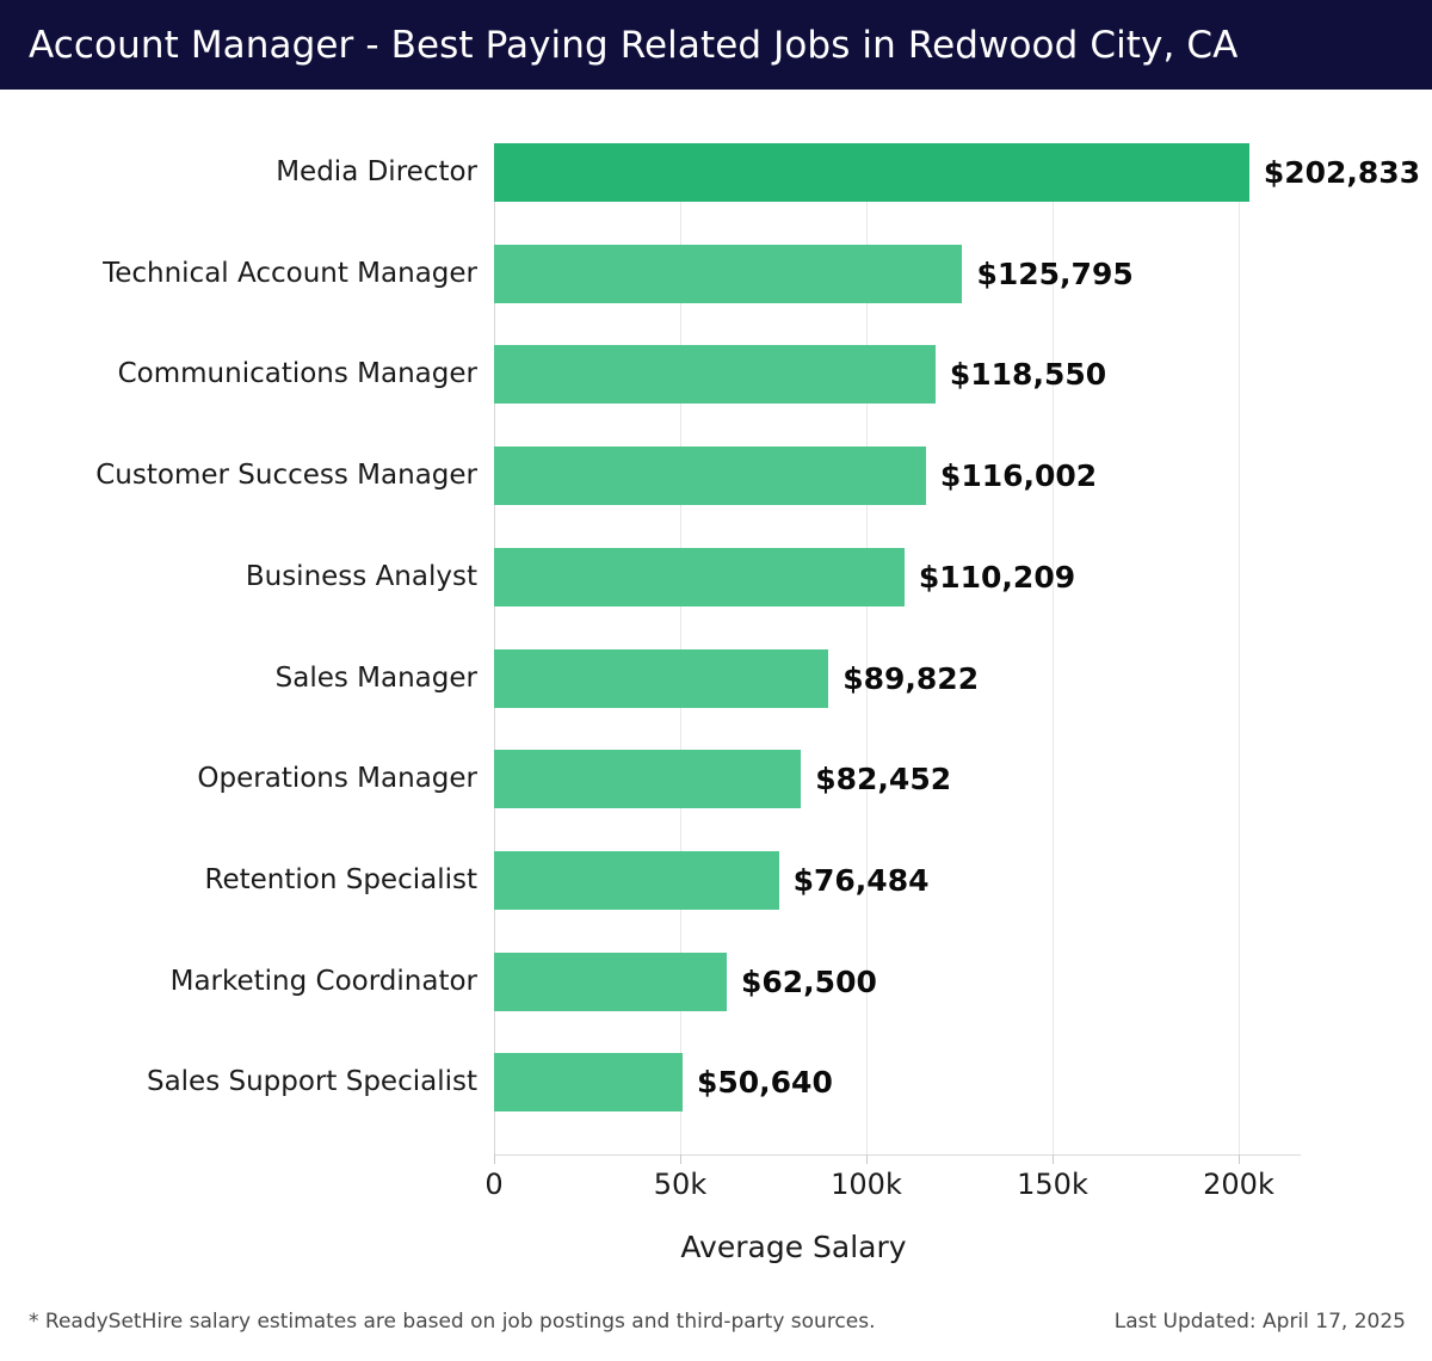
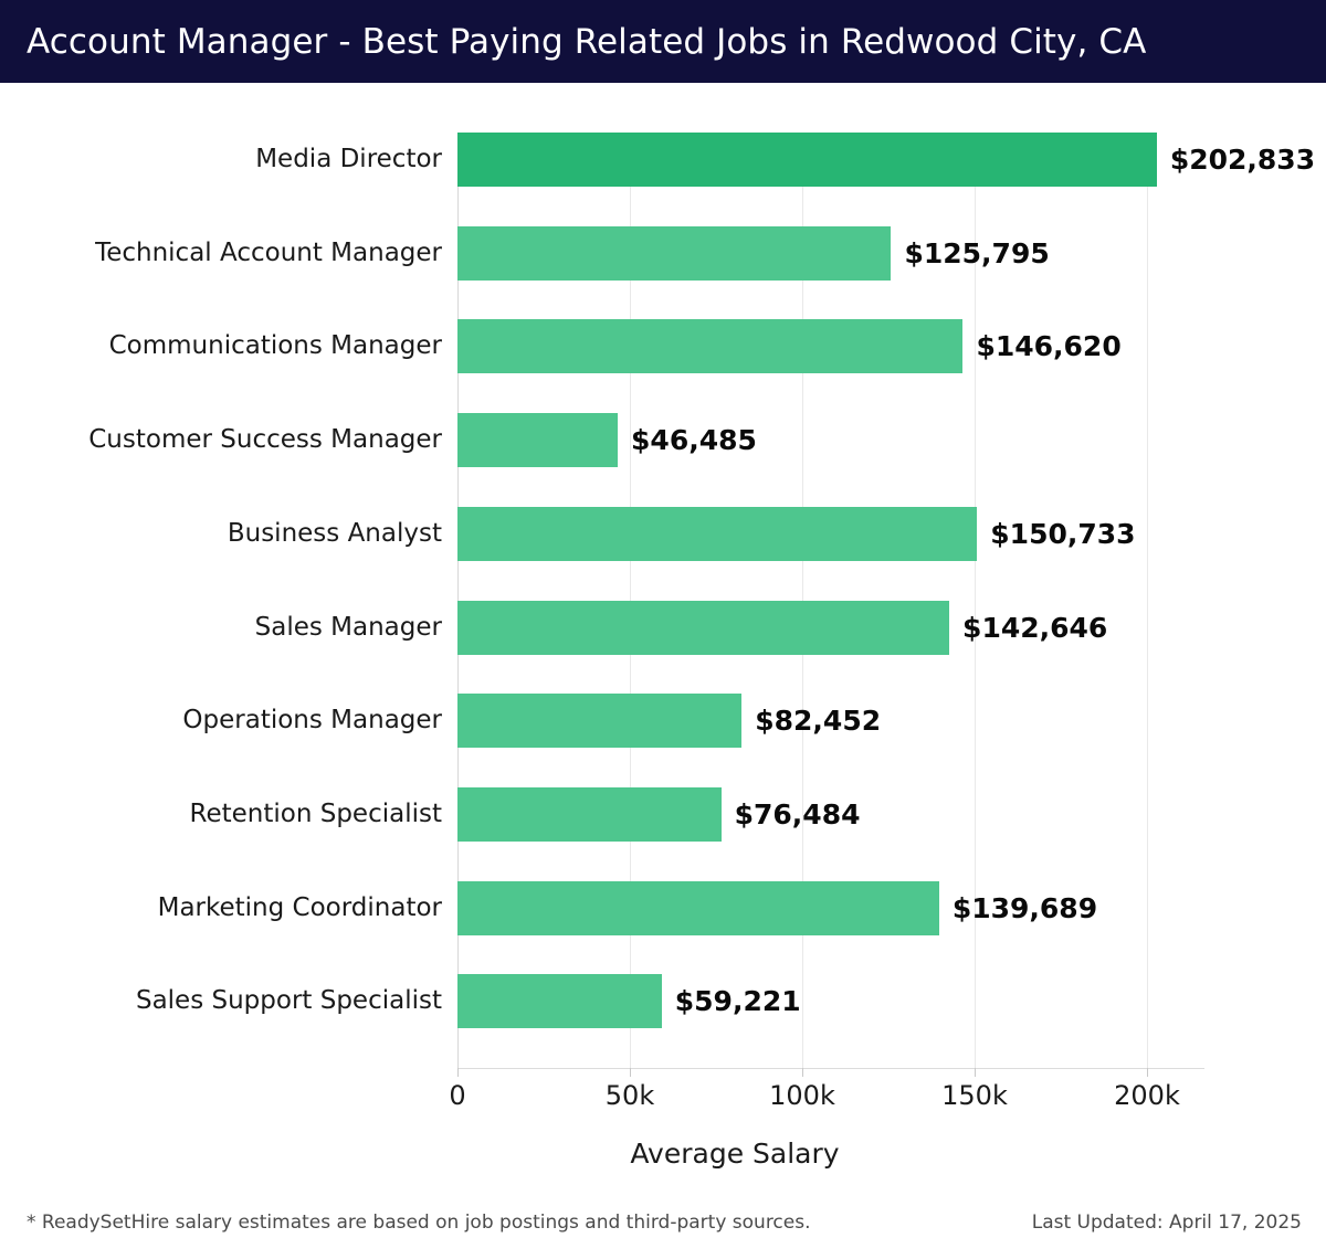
Communications Manager: $118,550 -> $146,620
Customer Success Manager: $116,002 -> $46,485
Business Analyst: $110,209 -> $150,733
Sales Manager: $89,822 -> $142,646
Marketing Coordinator: $62,500 -> $139,689
Sales Support Specialist: $50,640 -> $59,221
